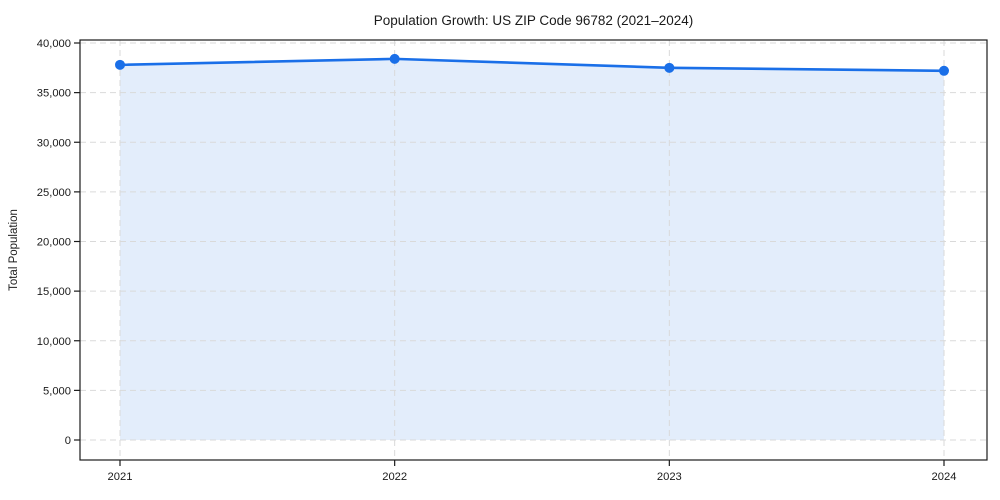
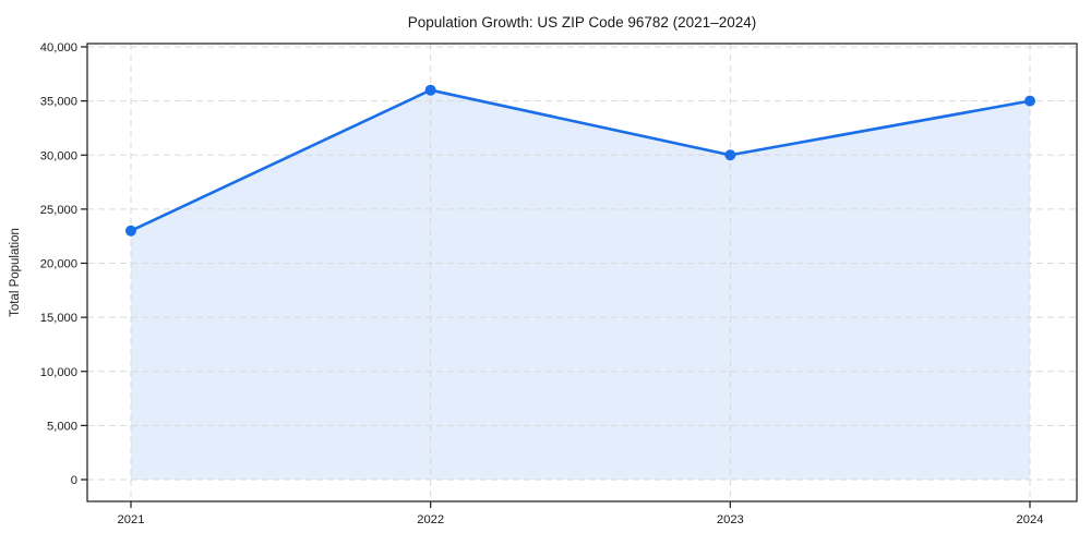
2021: 38000 -> 23000
2022: 38000 -> 36000
2023: 38000 -> 30000
2024: 37000 -> 35000
